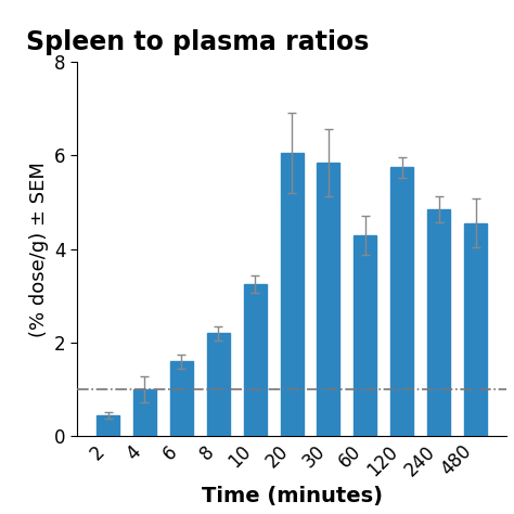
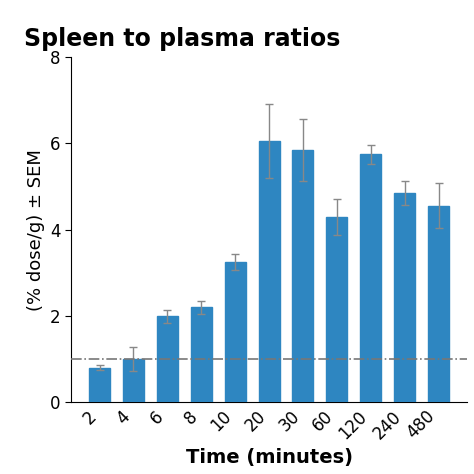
2: 0.45 -> 0.80
6: 1.60 -> 2.00
